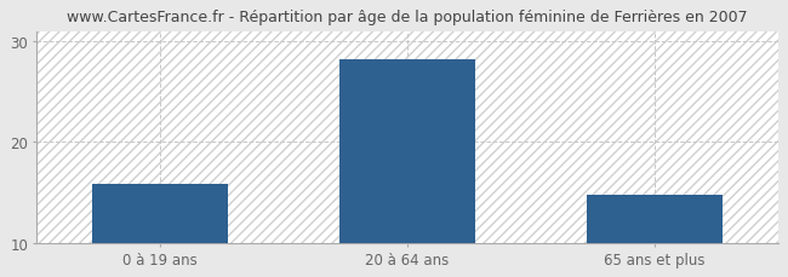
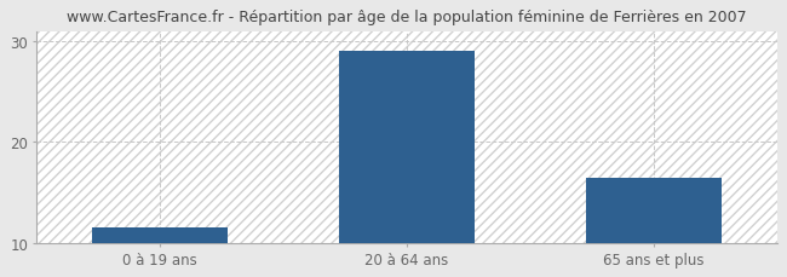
0 à 19 ans: 15.8 -> 11.5
20 à 64 ans: 28.2 -> 29.0
65 ans et plus: 14.8 -> 16.5
